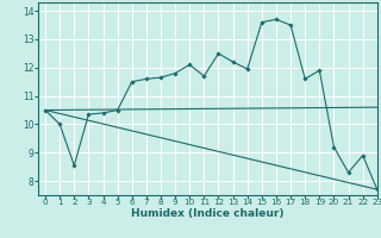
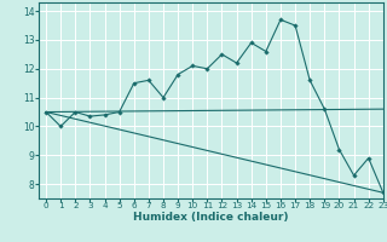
2: 8.55 -> 10.50
8: 11.65 -> 11.00
11: 11.70 -> 12.00
14: 11.95 -> 12.90
15: 13.60 -> 12.60
19: 11.90 -> 10.60
